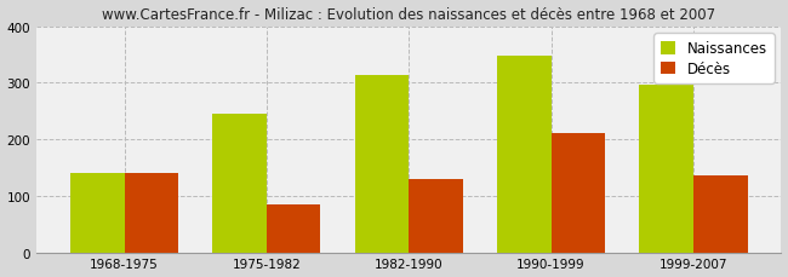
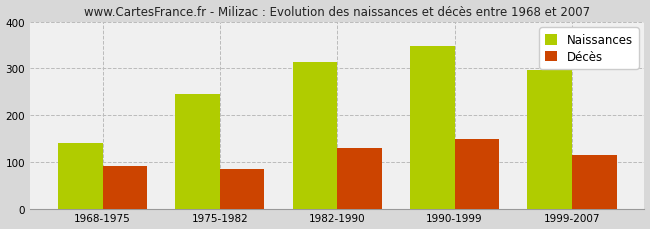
Décès/1968-1975: 140 -> 90
Décès/1990-1999: 210 -> 148
Décès/1999-2007: 135 -> 115
